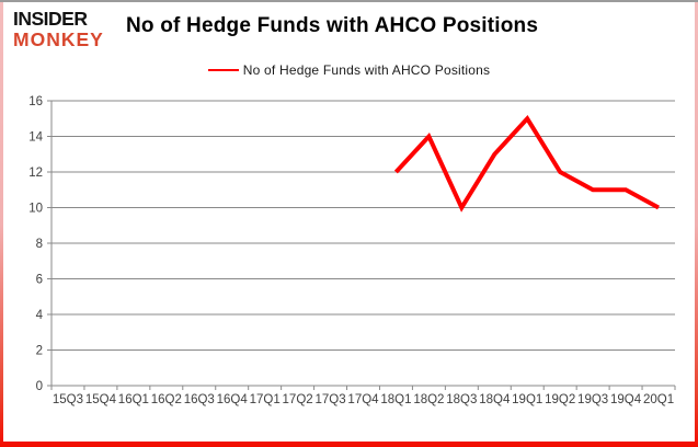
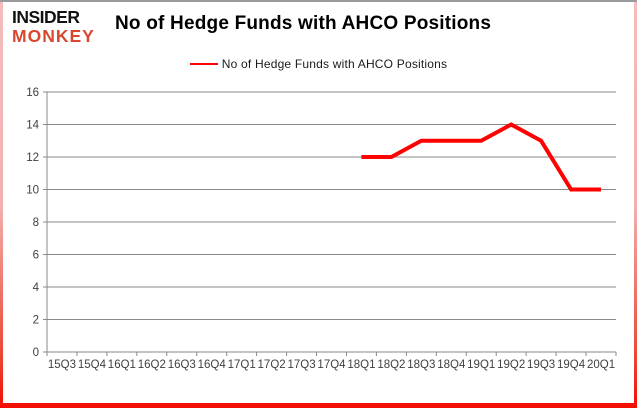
18Q2: 14 -> 12
18Q3: 10 -> 13
19Q1: 15 -> 13
19Q2: 12 -> 14
19Q3: 11 -> 13
19Q4: 11 -> 10
